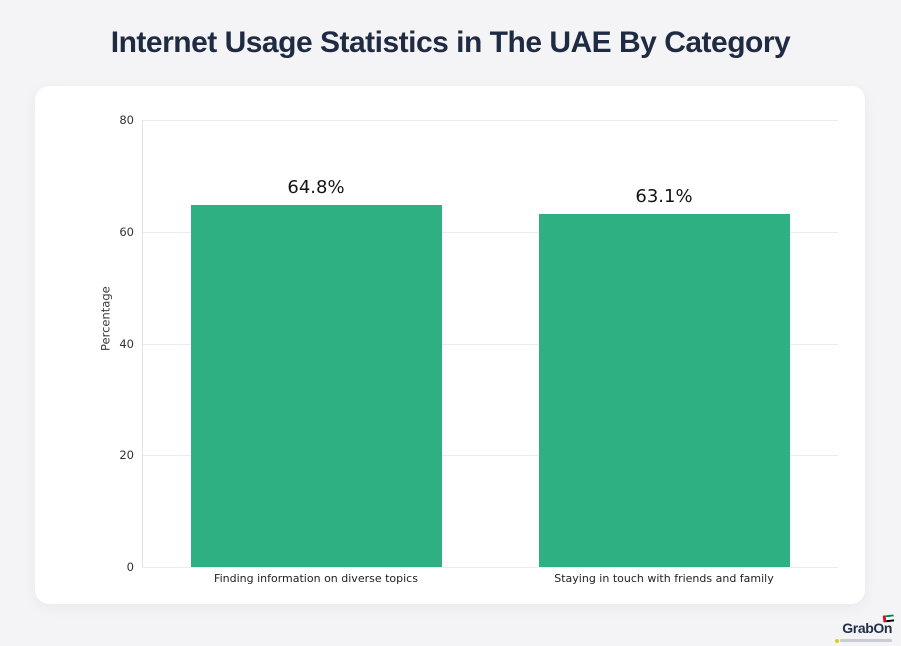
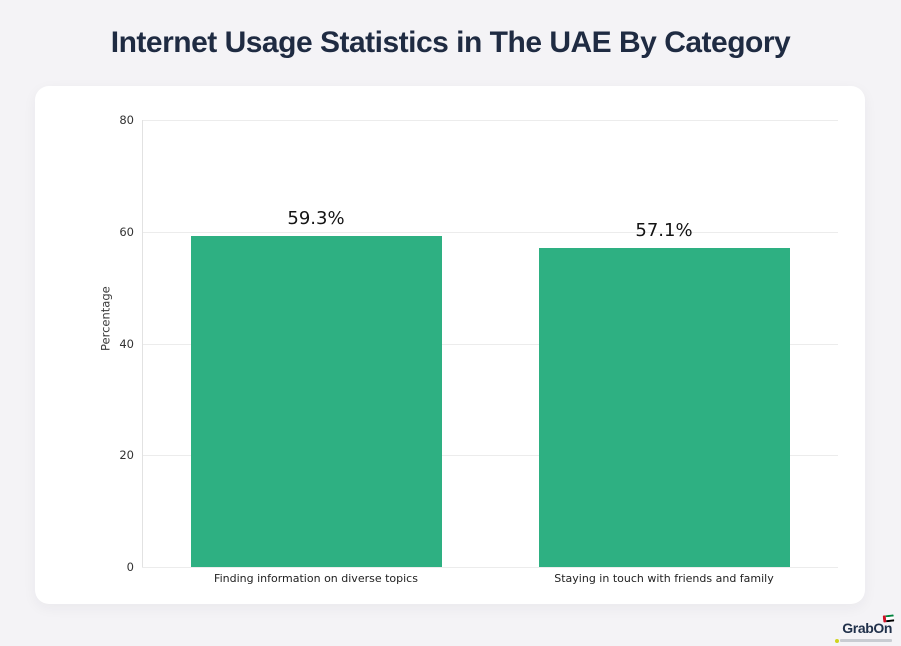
Finding information on diverse topics: 64.8% -> 59.3%
Staying in touch with friends and family: 63.1% -> 57.1%
